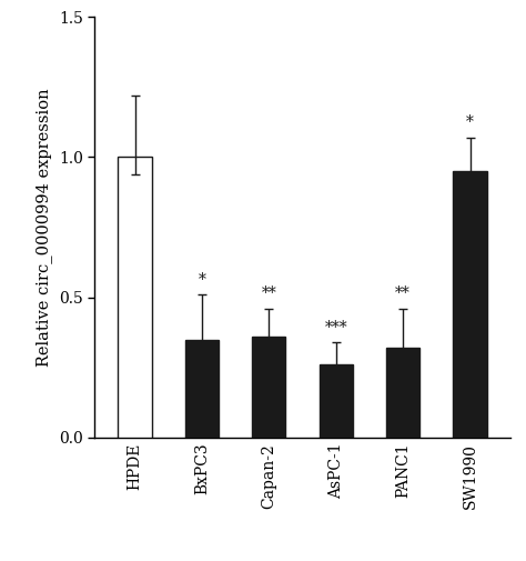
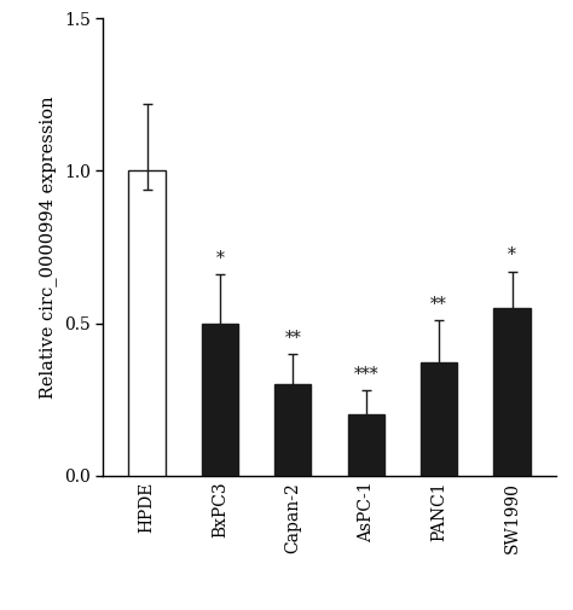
BxPC3: 0.35 -> 0.50
Capan-2: 0.36 -> 0.30
AsPC-1: 0.26 -> 0.20
PANC1: 0.32 -> 0.37
SW1990: 0.95 -> 0.55
